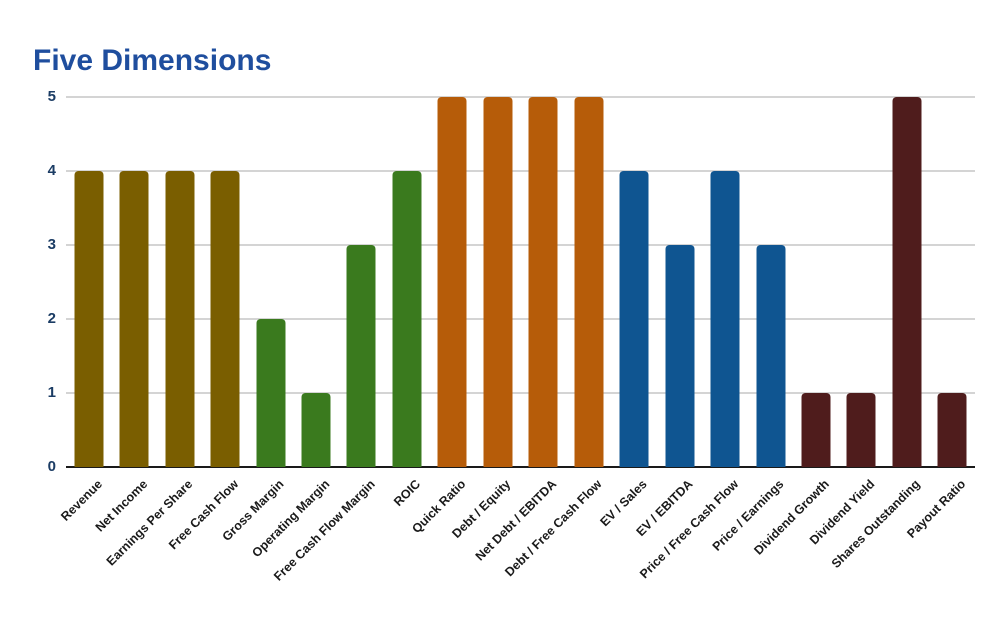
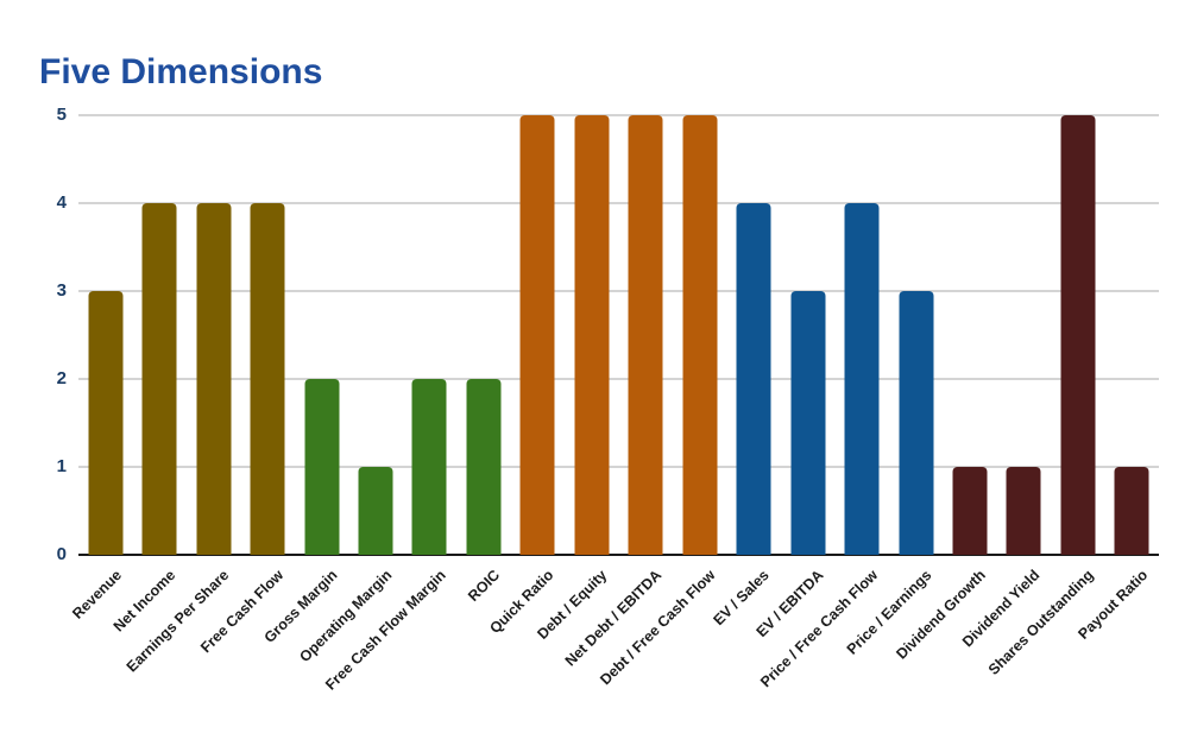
Revenue: 4 -> 3
Free Cash Flow Margin: 3 -> 2
ROIC: 4 -> 2
